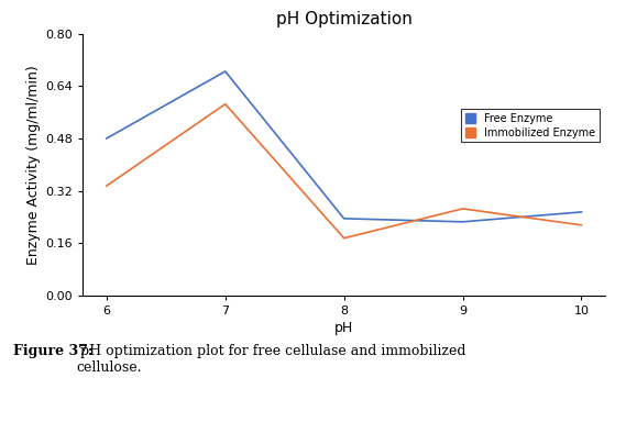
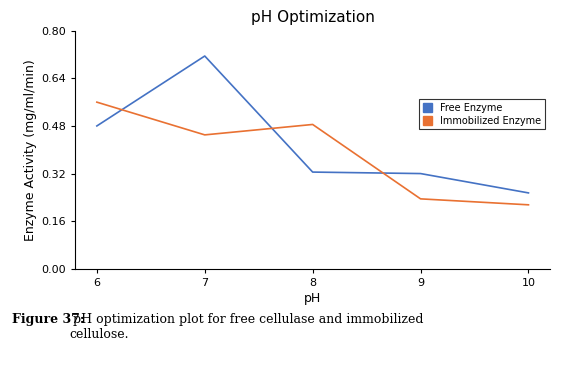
Immobilized Enzyme/6: 0.335 -> 0.560
Free Enzyme/7: 0.685 -> 0.715
Immobilized Enzyme/7: 0.585 -> 0.450
Free Enzyme/8: 0.235 -> 0.325
Immobilized Enzyme/8: 0.175 -> 0.485
Free Enzyme/9: 0.225 -> 0.320
Immobilized Enzyme/9: 0.265 -> 0.235
